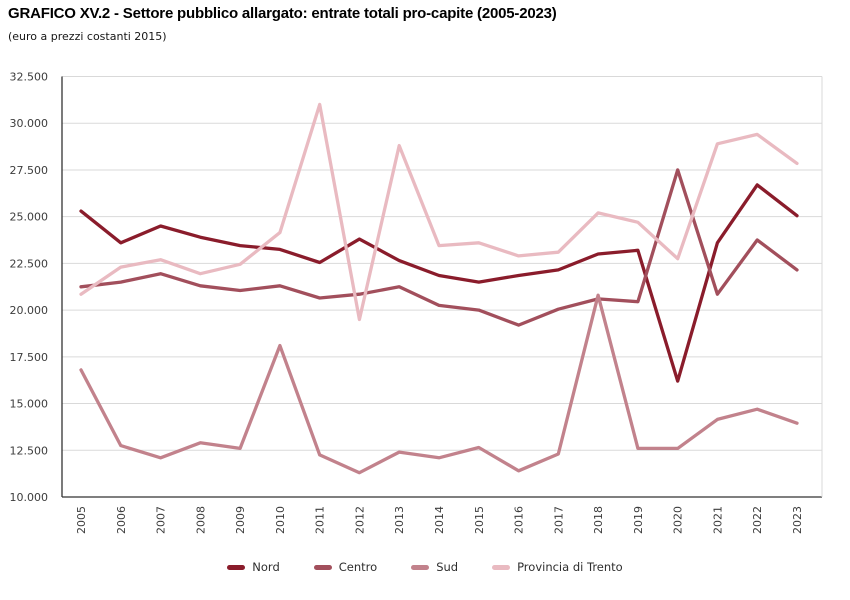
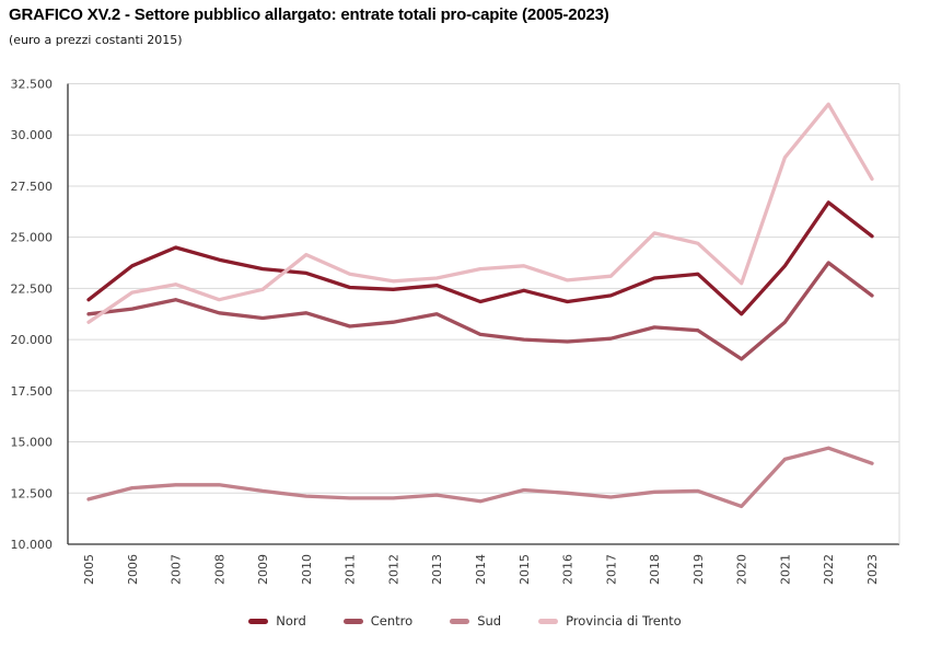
Nord/2005: 25300 -> 22000
Sud/2005: 16800 -> 12200
Sud/2007: 12100 -> 12900
Sud/2010: 18100 -> 12400
Provincia di Trento/2011: 31000 -> 23200
Nord/2012: 23800 -> 22400
Sud/2012: 11300 -> 12200
Provincia di Trento/2012: 19500 -> 22800
Provincia di Trento/2013: 28800 -> 23000
Nord/2015: 21500 -> 22400
Centro/2016: 19200 -> 19900
Sud/2016: 11400 -> 12500
Sud/2018: 20800 -> 12600
Nord/2020: 16200 -> 21200
Centro/2020: 27500 -> 19000
Sud/2020: 12600 -> 11800
Provincia di Trento/2022: 29400 -> 31500
